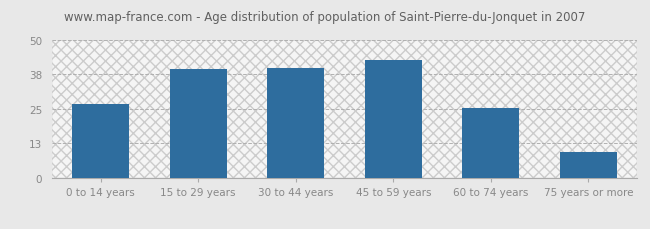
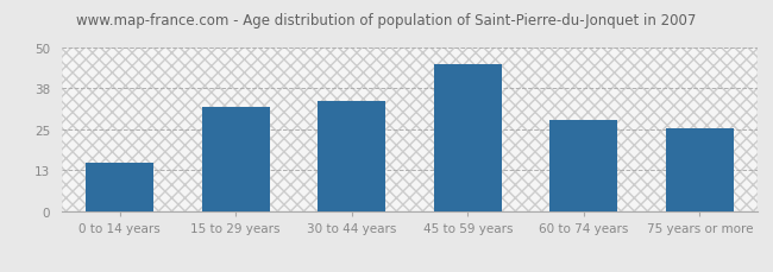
0 to 14 years: 27.0 -> 15.0
15 to 29 years: 39.5 -> 32.0
30 to 44 years: 40.0 -> 34.0
45 to 59 years: 43.0 -> 45.0
60 to 74 years: 25.5 -> 28.0
75 years or more: 9.5 -> 25.5
